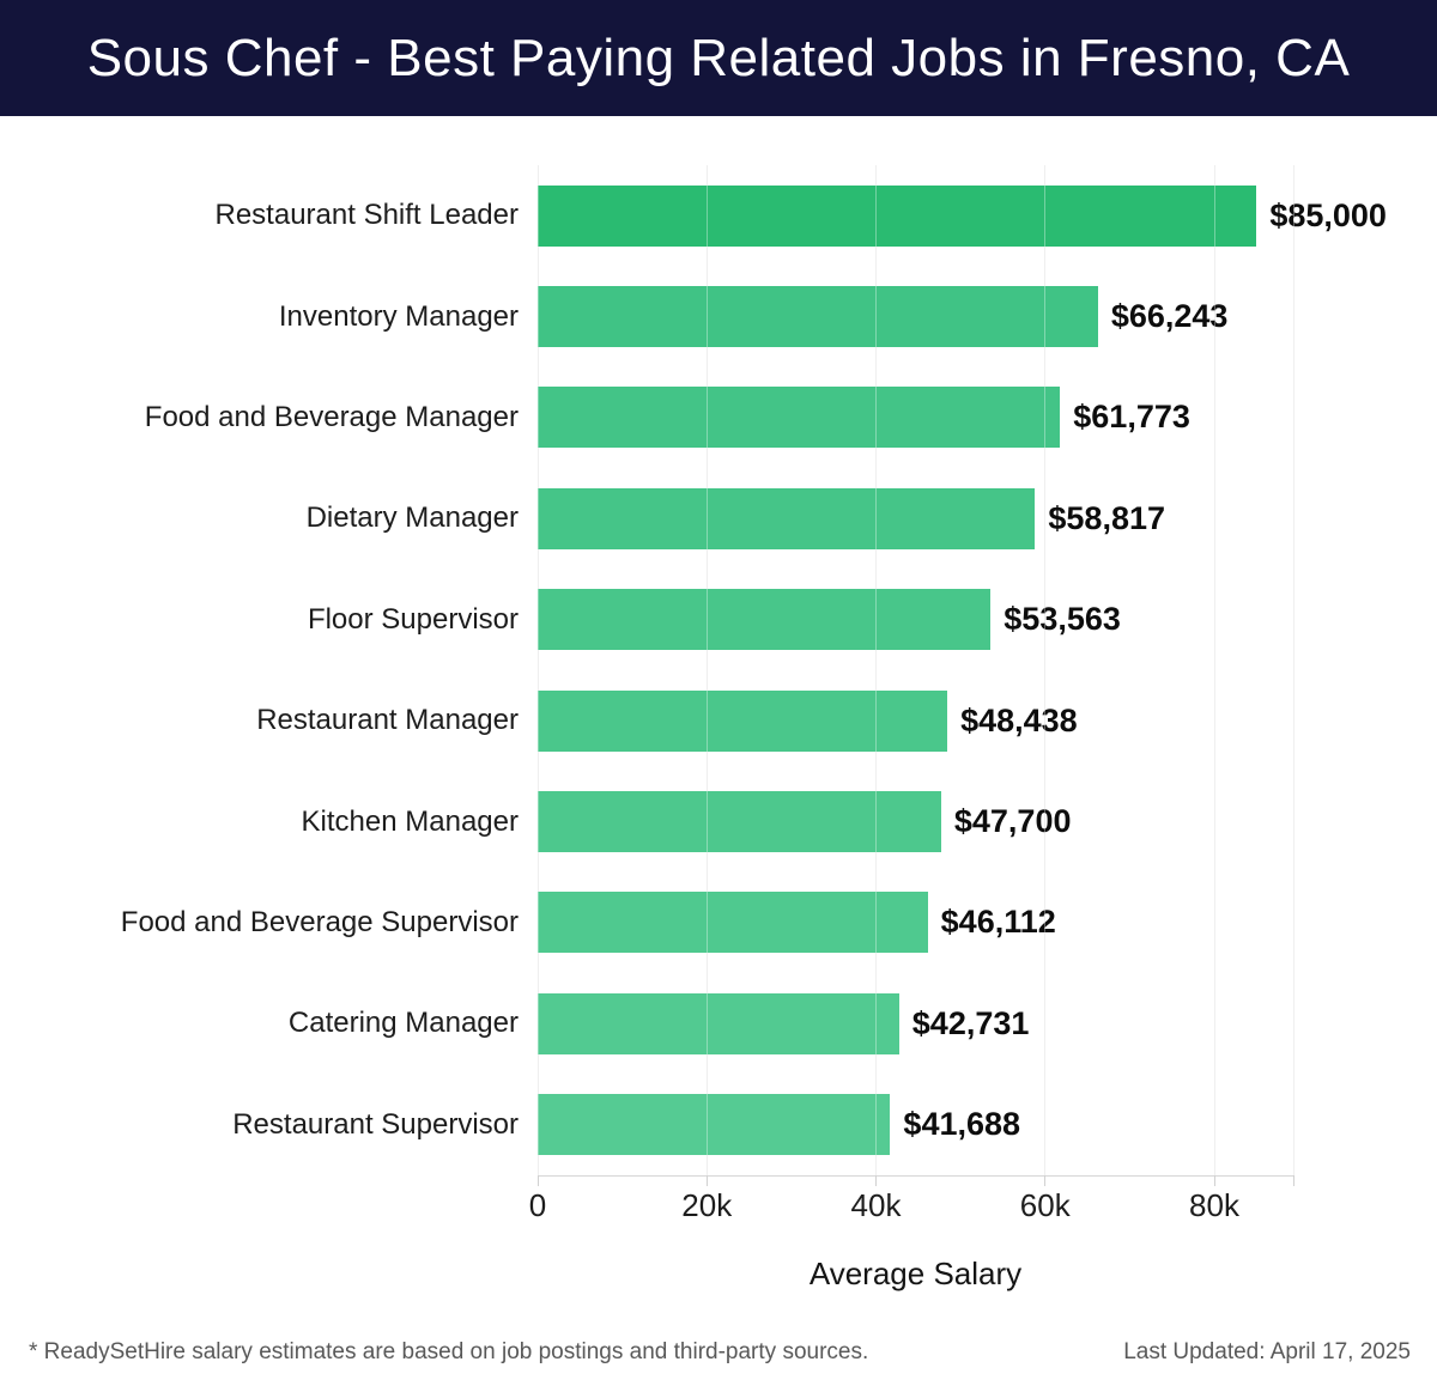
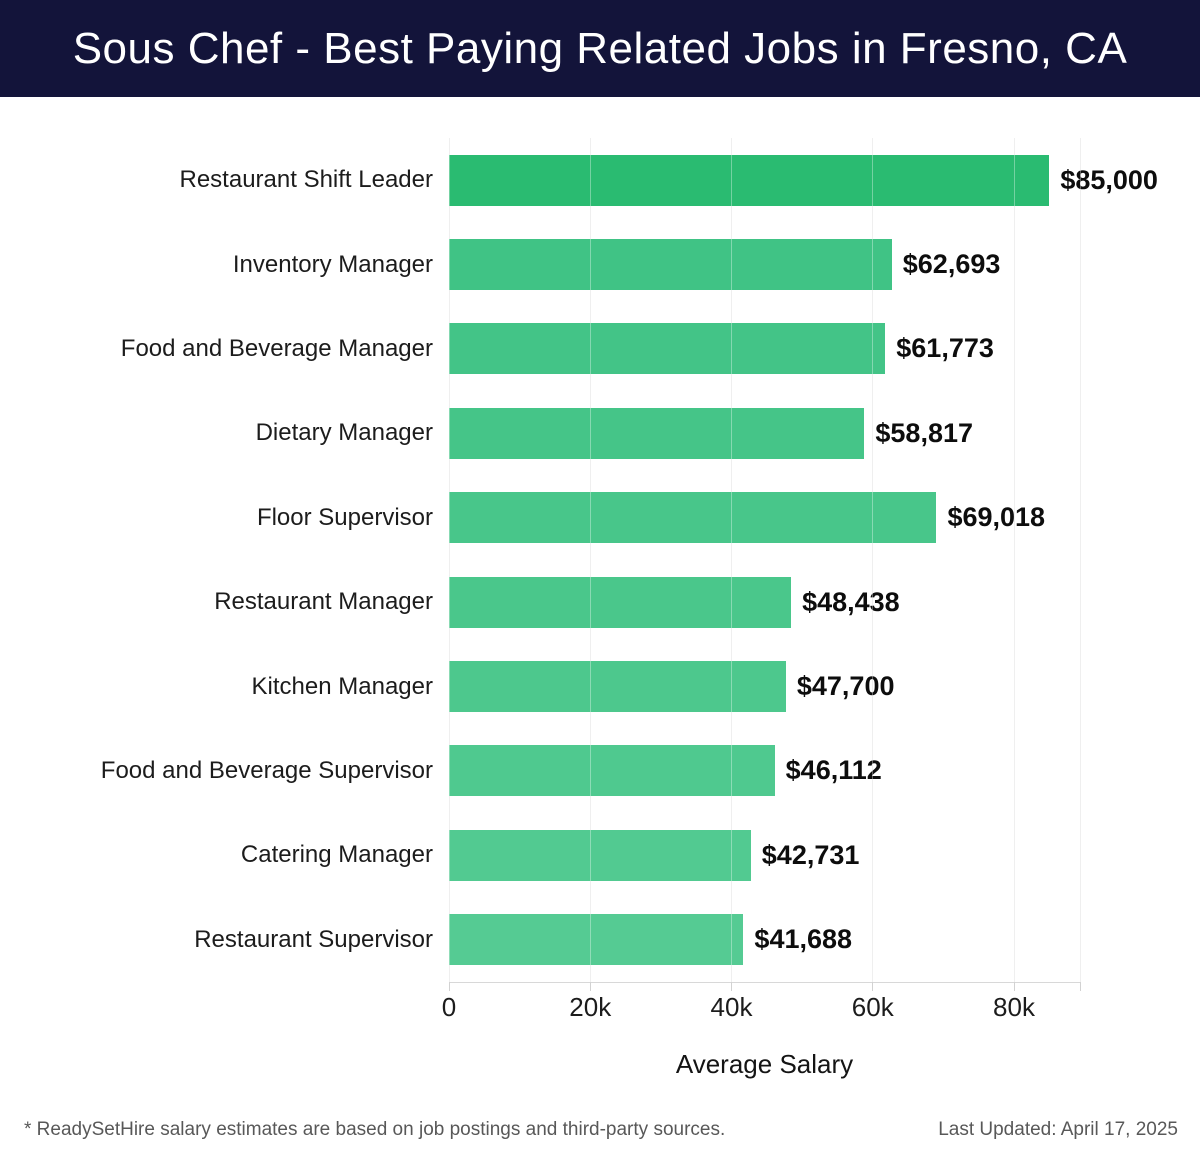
Inventory Manager: $66,243 -> $62,693
Floor Supervisor: $53,563 -> $69,018
